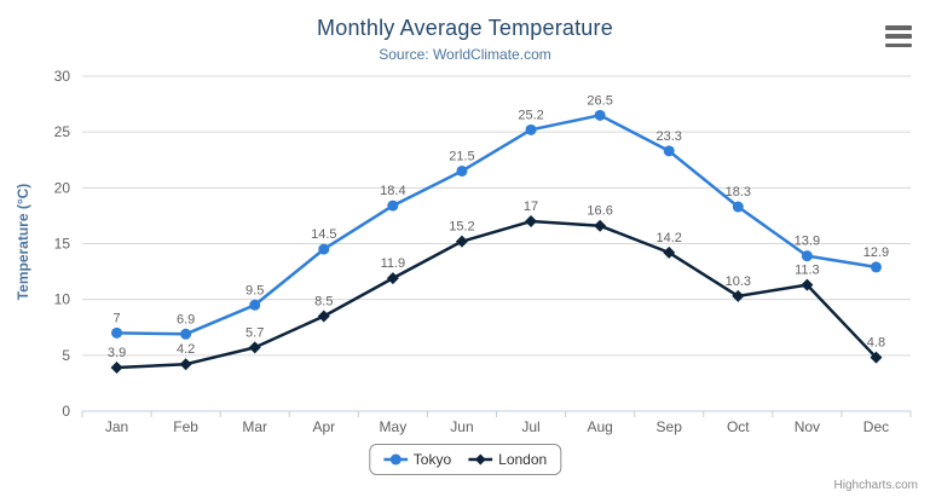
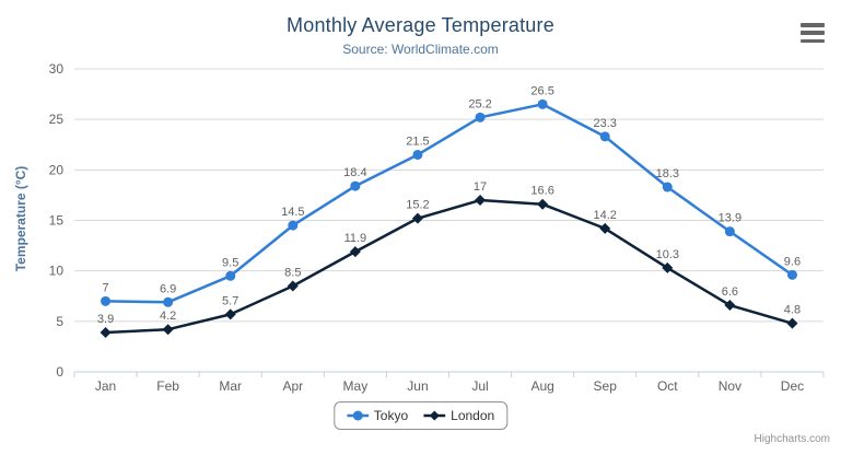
London/Nov: 11.3 -> 6.6
Tokyo/Dec: 12.9 -> 9.6
